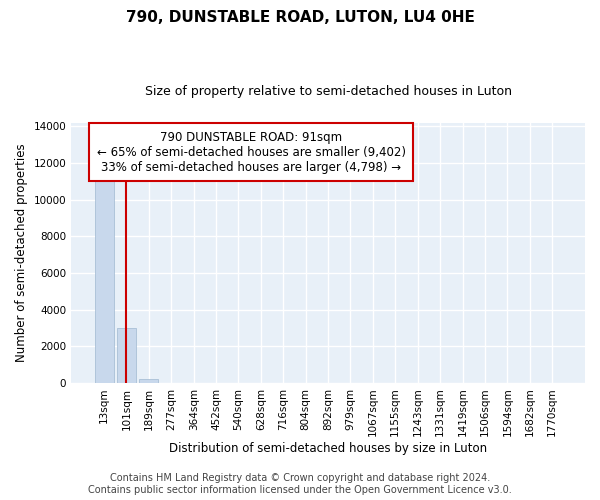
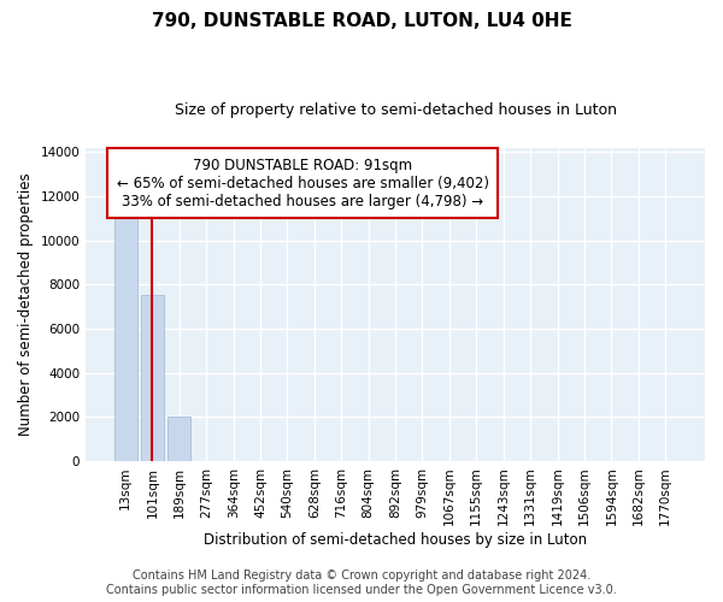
101sqm: 3000 -> 7500
189sqm: 200 -> 2000
